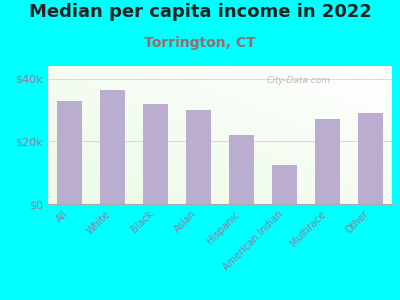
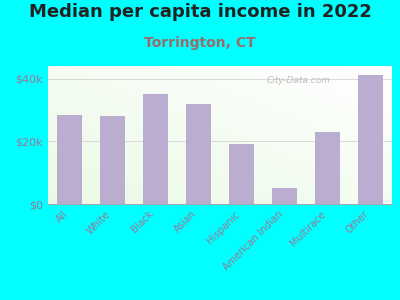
All: $33.0k -> $28.5k
White: $36.5k -> $28.0k
Black: $32.0k -> $35.0k
Asian: $30.0k -> $32.0k
Hispanic: $22.0k -> $19.0k
American Indian: $12.5k -> $5.0k
Multirace: $27.0k -> $23.0k
Other: $29.0k -> $41.0k
